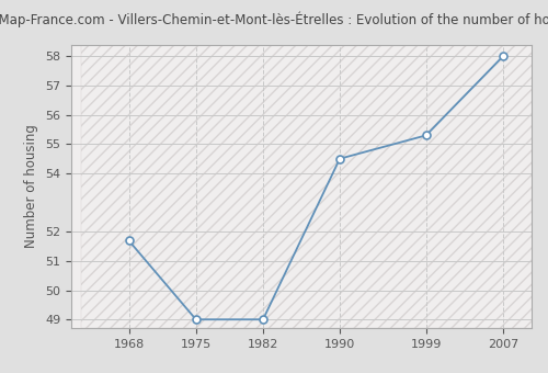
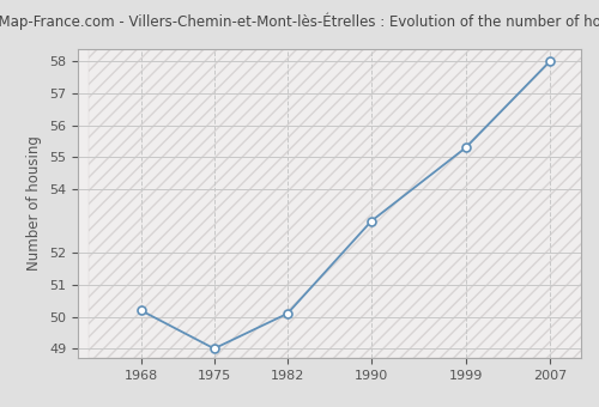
1968: 51.7 -> 50.2
1982: 49.0 -> 50.1
1990: 54.5 -> 53.0
